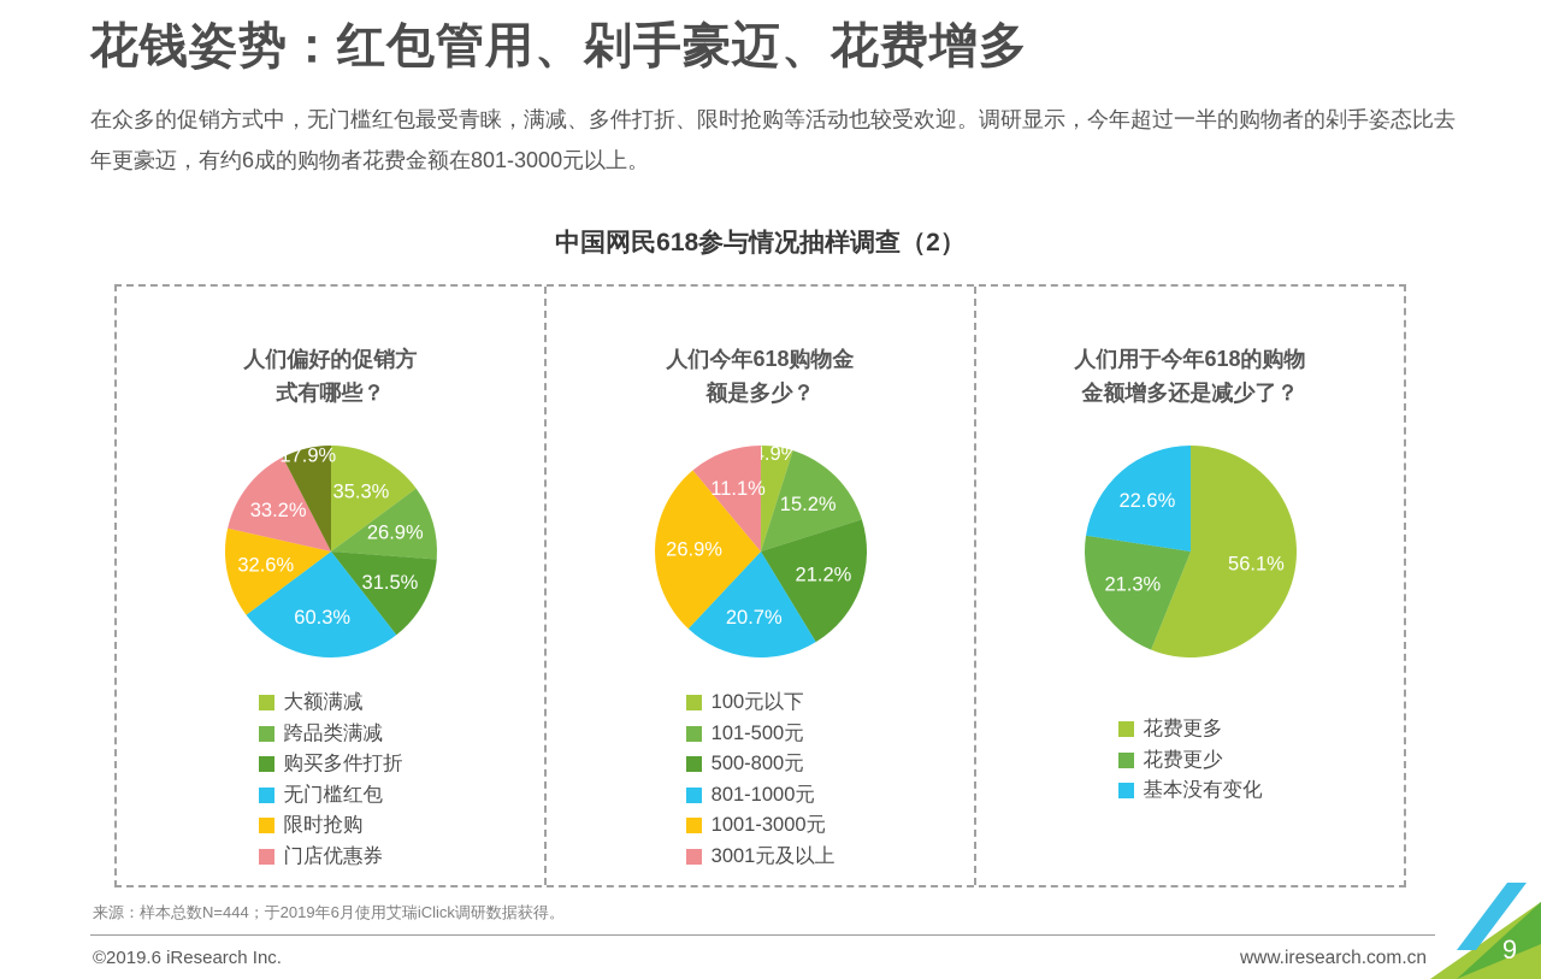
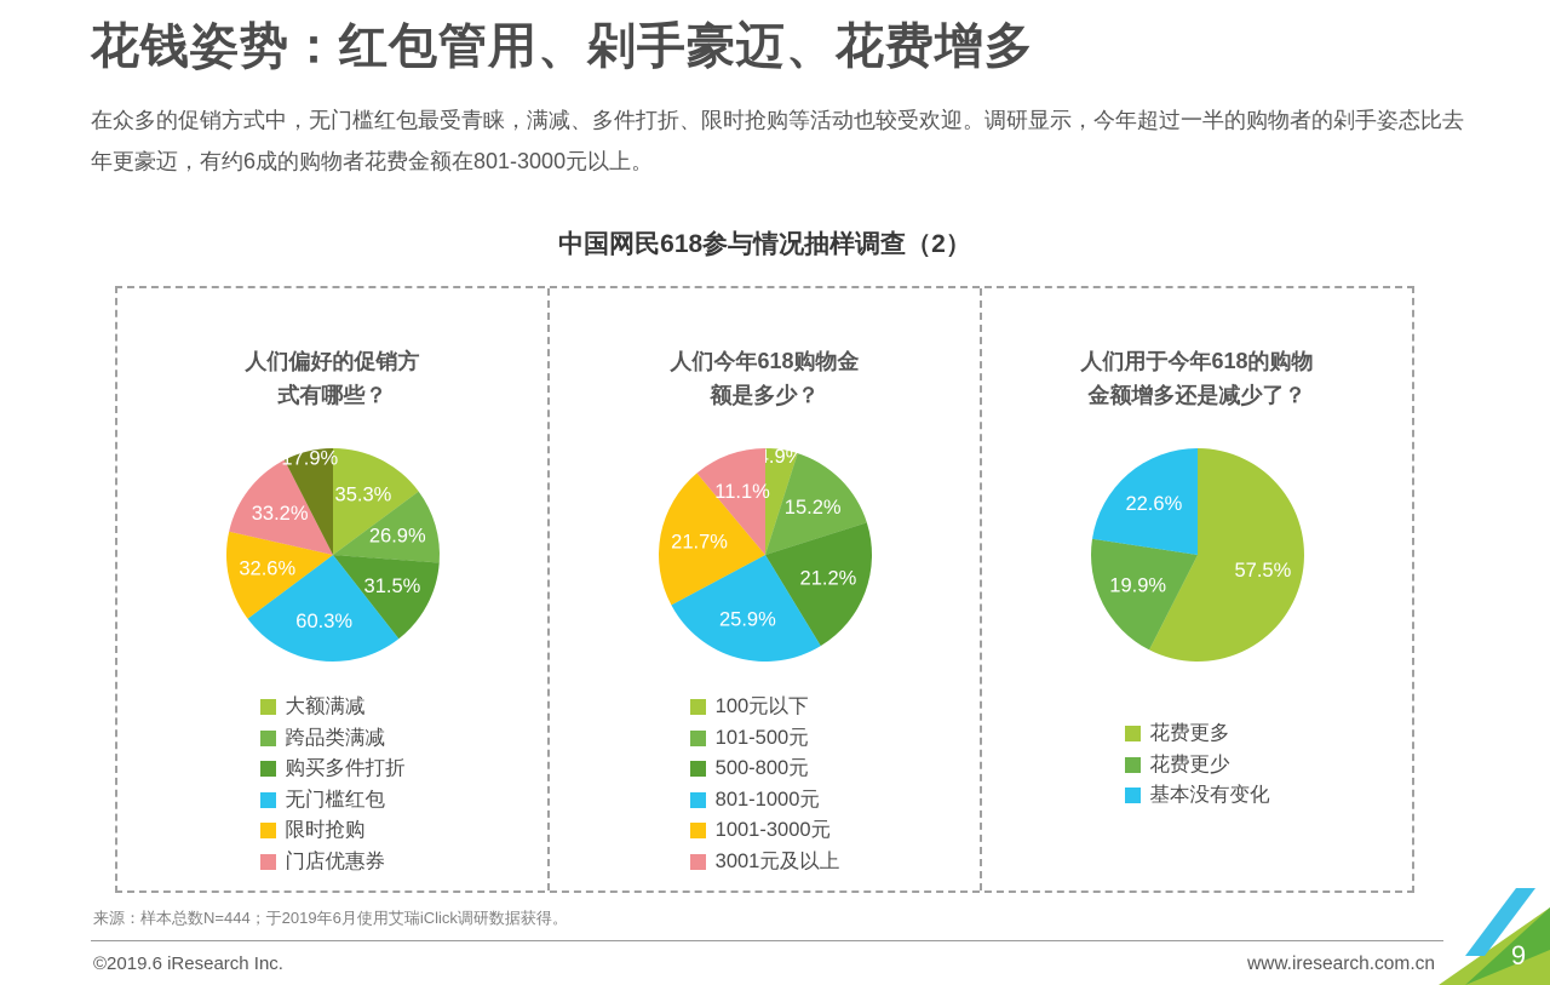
人们今年618购物金 额是多少？/801-1000元: 20.7% -> 25.9%
人们今年618购物金 额是多少？/1001-3000元: 26.9% -> 21.7%
人们用于今年618的购物 金额增多还是减少了？/花费更多: 56.1% -> 57.5%
人们用于今年618的购物 金额增多还是减少了？/花费更少: 21.3% -> 19.9%
